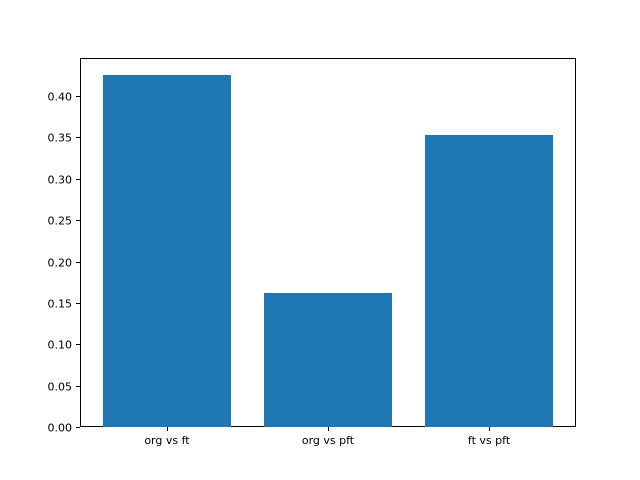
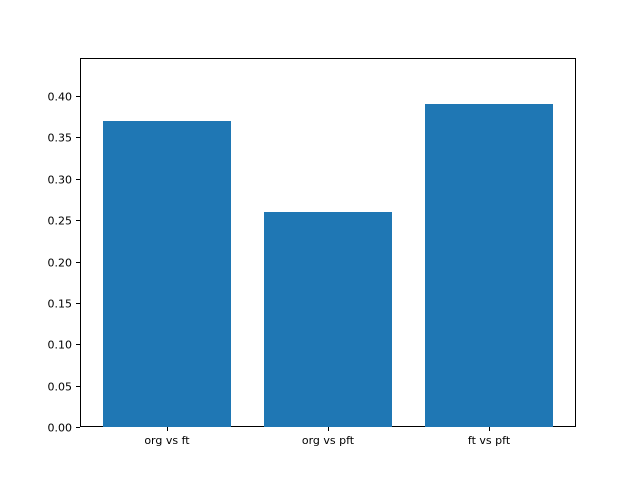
org vs ft: 0.42 -> 0.37
org vs pft: 0.16 -> 0.26
ft vs pft: 0.35 -> 0.39
